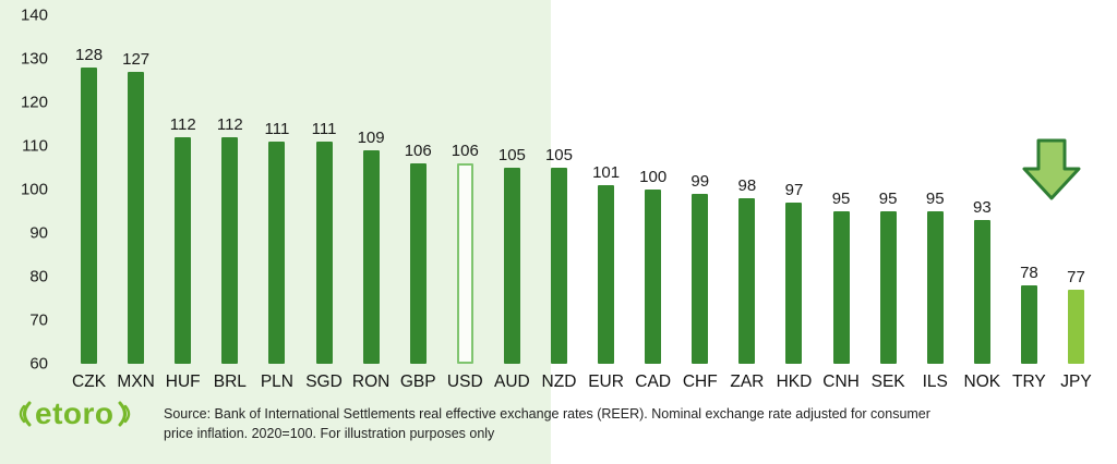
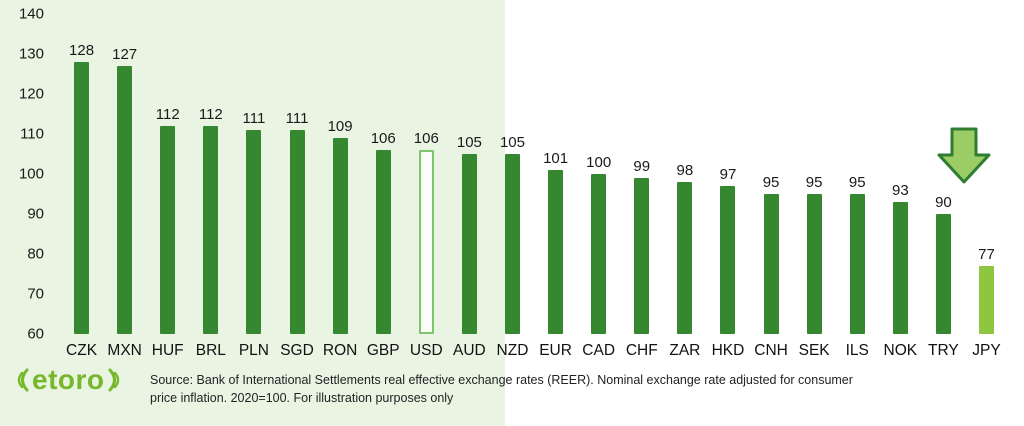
TRY: 78 -> 90
